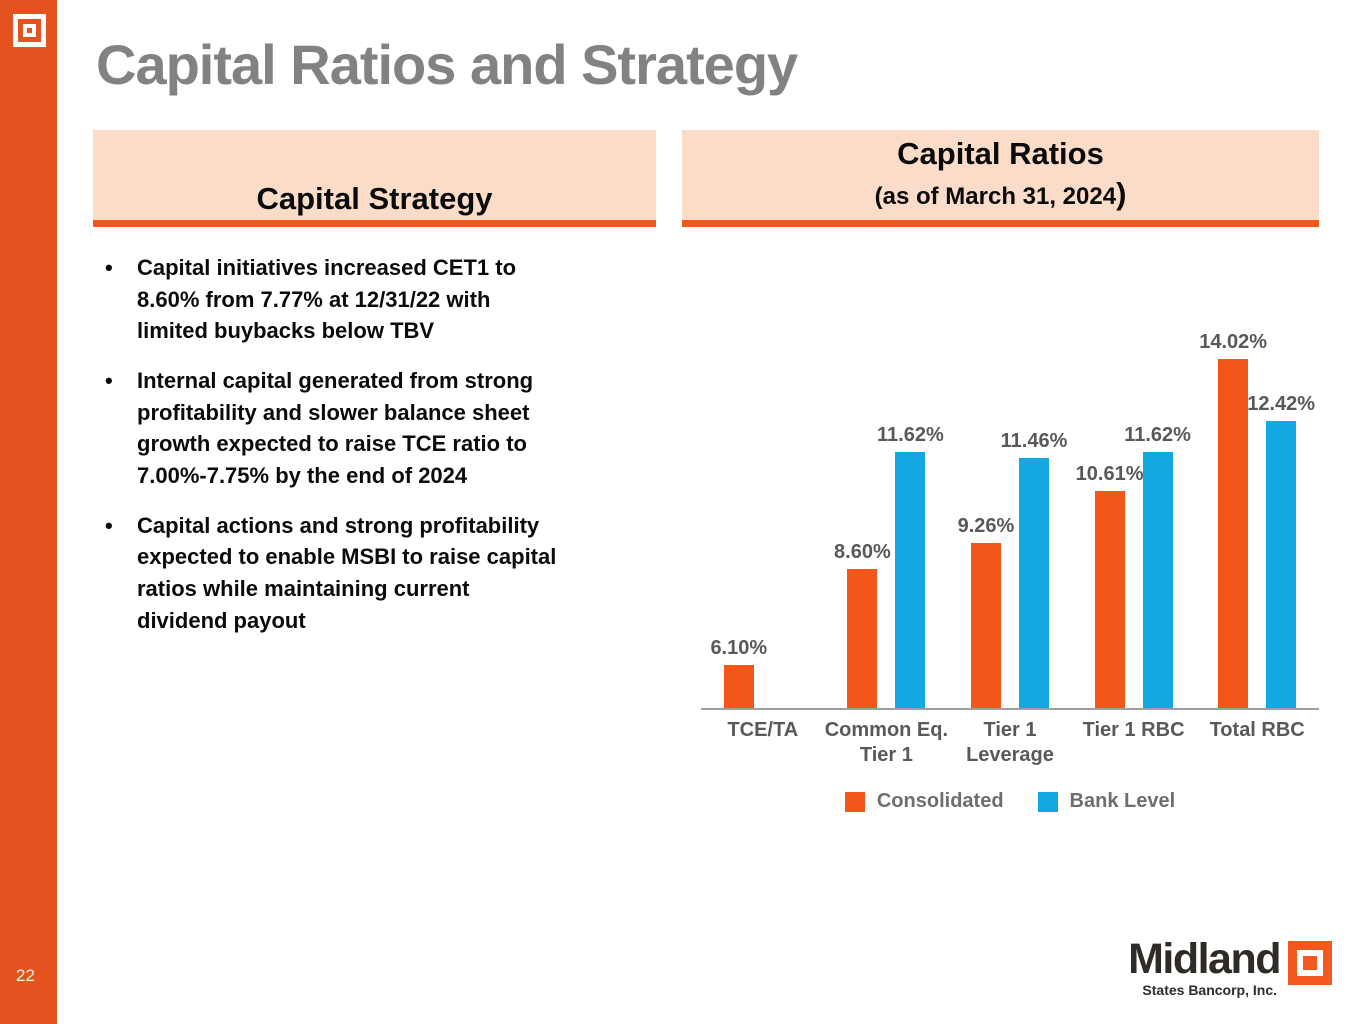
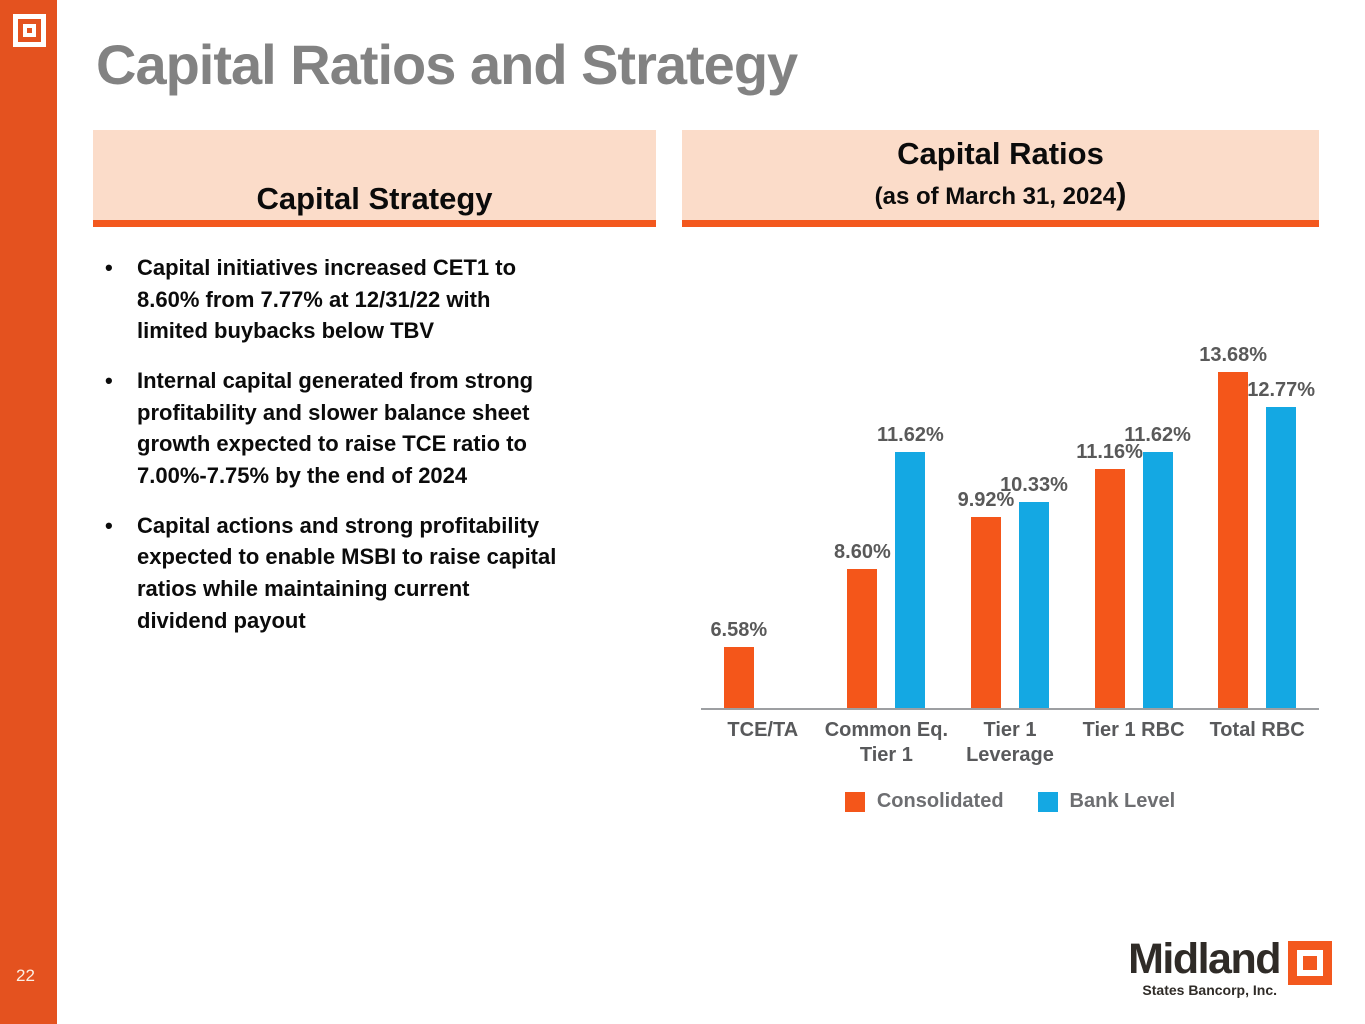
Consolidated/TCE/TA: 6.10% -> 6.58%
Consolidated/Tier 1 Leverage: 9.26% -> 9.92%
Bank Level/Tier 1 Leverage: 11.46% -> 10.33%
Consolidated/Tier 1 RBC: 10.61% -> 11.16%
Consolidated/Total RBC: 14.02% -> 13.68%
Bank Level/Total RBC: 12.42% -> 12.77%
